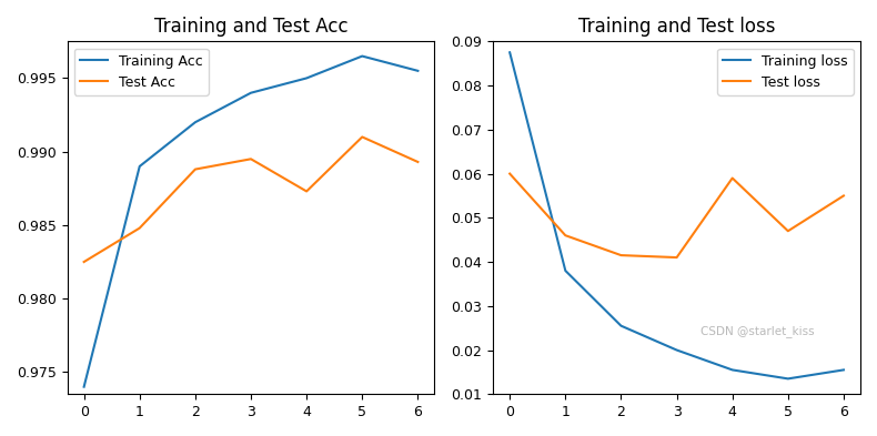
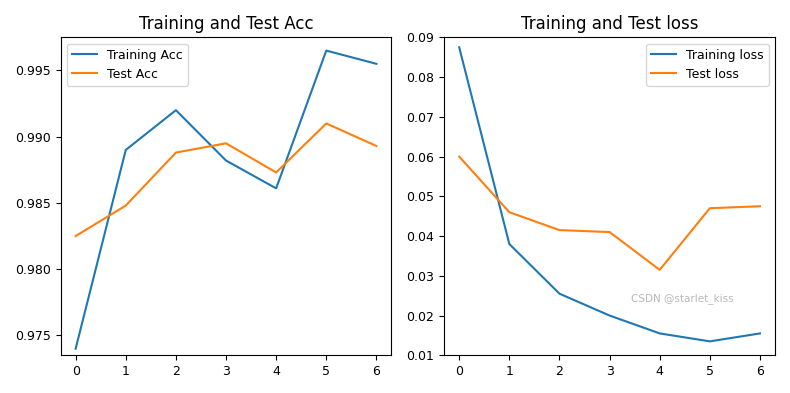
Training and Test Acc/Training Acc/3: 0.9940 -> 0.9882
Training and Test Acc/Training Acc/4: 0.9950 -> 0.9861
Training and Test loss/Test loss/4: 0.0590 -> 0.0315
Training and Test loss/Test loss/6: 0.0550 -> 0.0475
